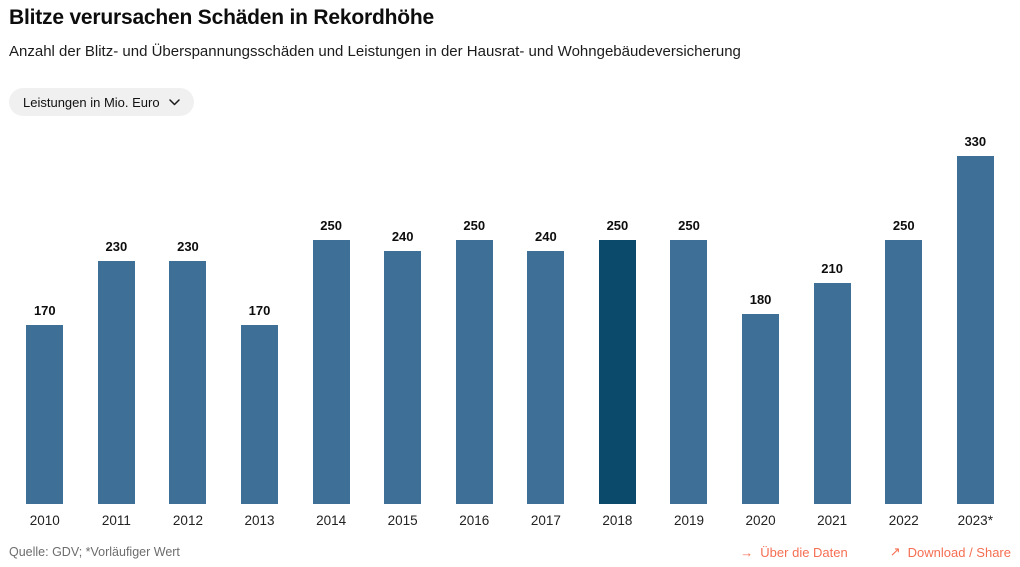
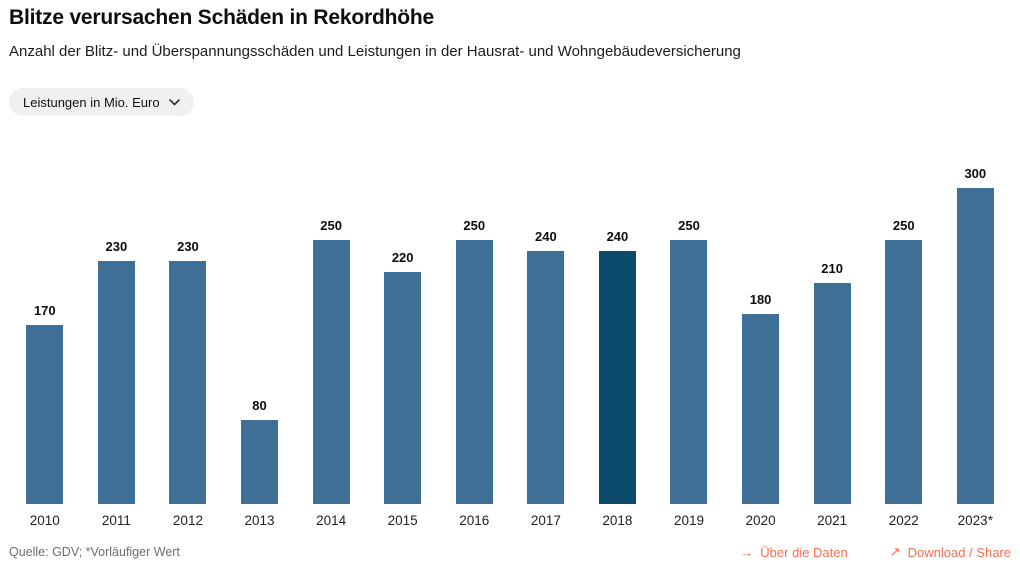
2013: 170 -> 80
2015: 240 -> 220
2018: 250 -> 240
2023*: 330 -> 300
